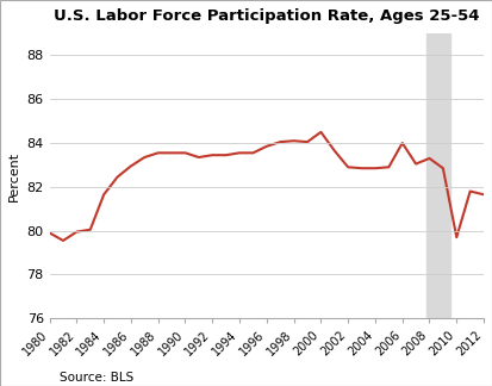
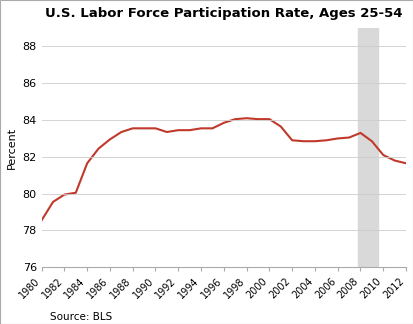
1980: 79.9 -> 78.5
2000: 84.5 -> 84.0
2006: 84.0 -> 83.0
2010: 79.7 -> 82.1
